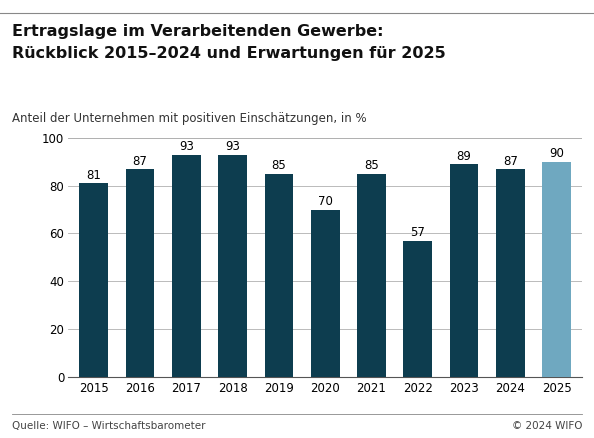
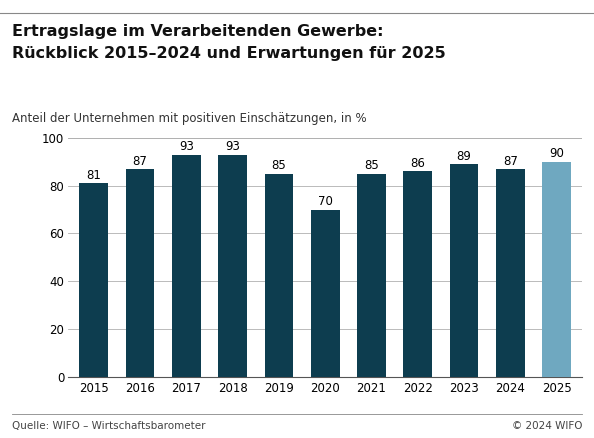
2022: 57 -> 86
